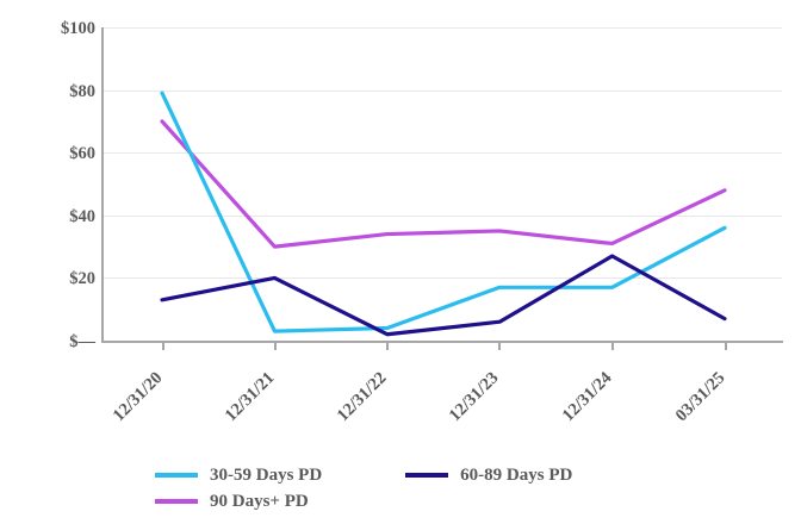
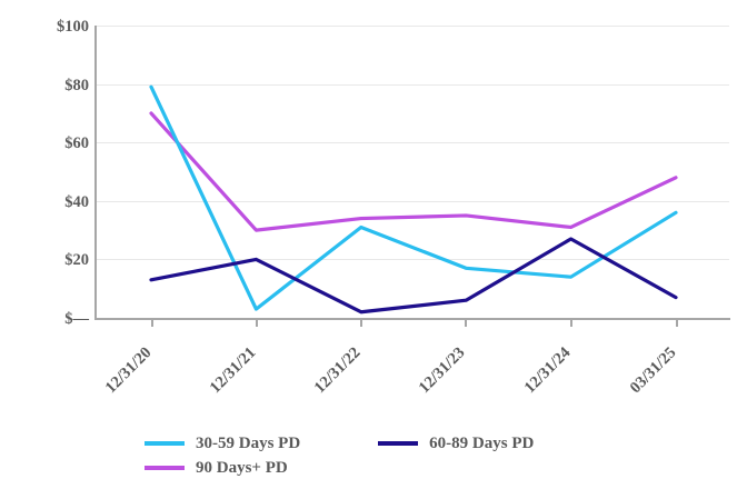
30-59 Days PD/12/31/22: $4 -> $31
30-59 Days PD/12/31/24: $17 -> $14
